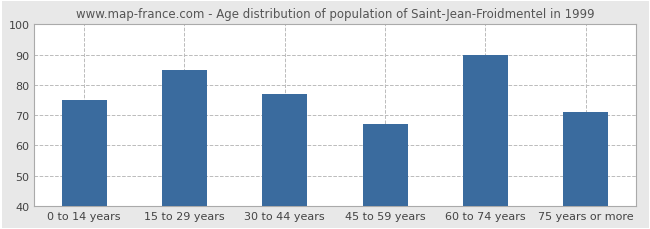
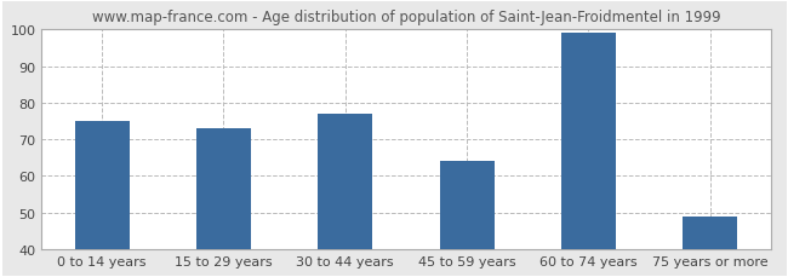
15 to 29 years: 85 -> 73
45 to 59 years: 67 -> 64
60 to 74 years: 90 -> 99
75 years or more: 71 -> 49
